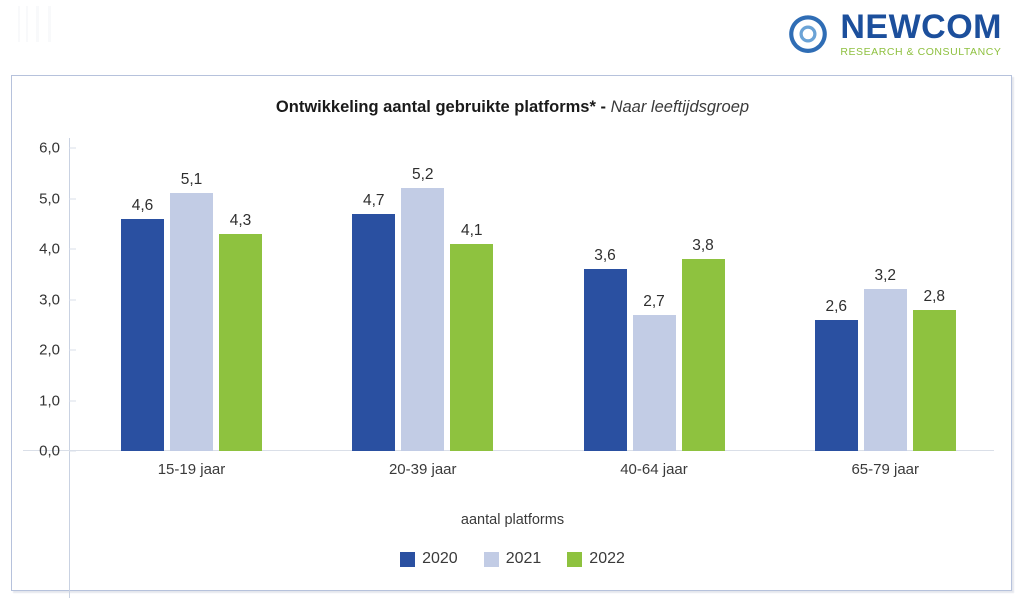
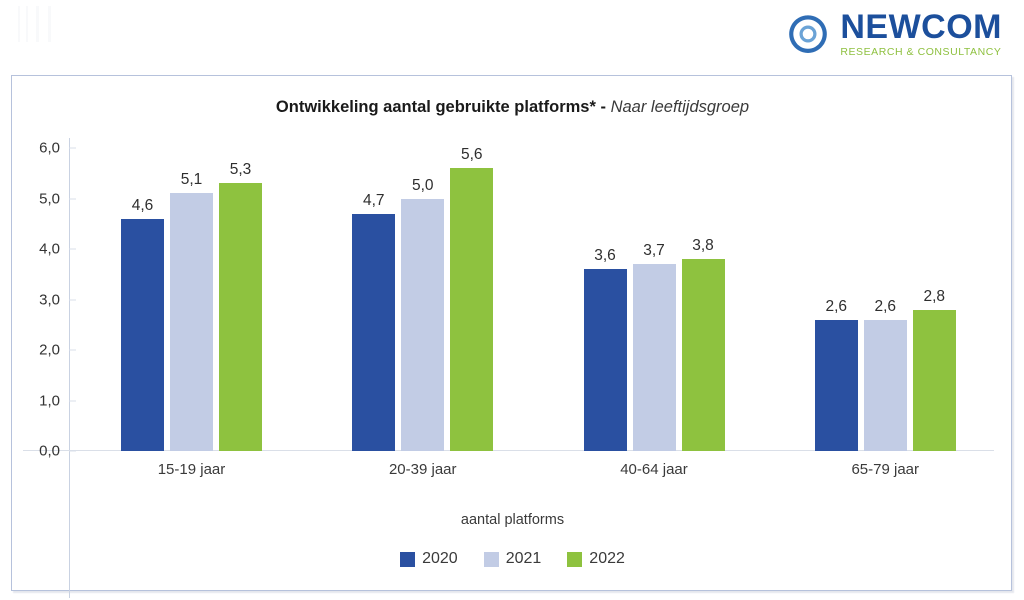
2022/15-19 jaar: 4,3 -> 5,3
2021/20-39 jaar: 5,2 -> 5,0
2022/20-39 jaar: 4,1 -> 5,6
2021/40-64 jaar: 2,7 -> 3,7
2021/65-79 jaar: 3,2 -> 2,6
